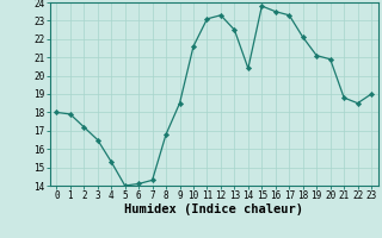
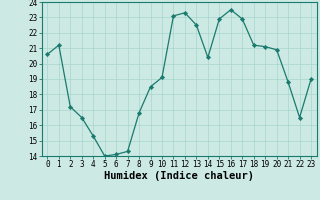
0: 18.0 -> 20.6
1: 17.9 -> 21.2
10: 21.6 -> 19.1
15: 23.8 -> 22.9
17: 23.3 -> 22.9
18: 22.1 -> 21.2
22: 18.5 -> 16.5
